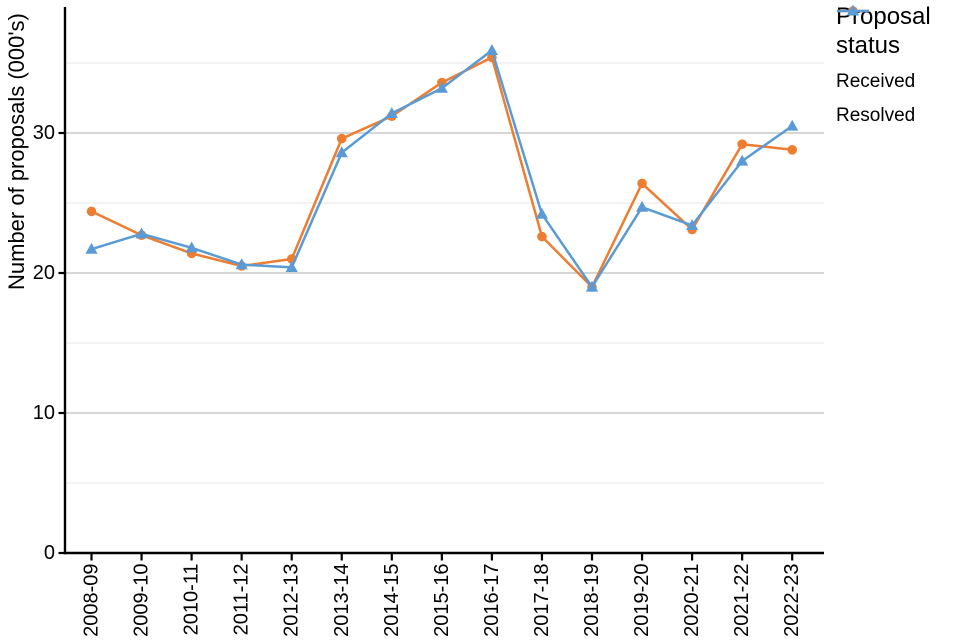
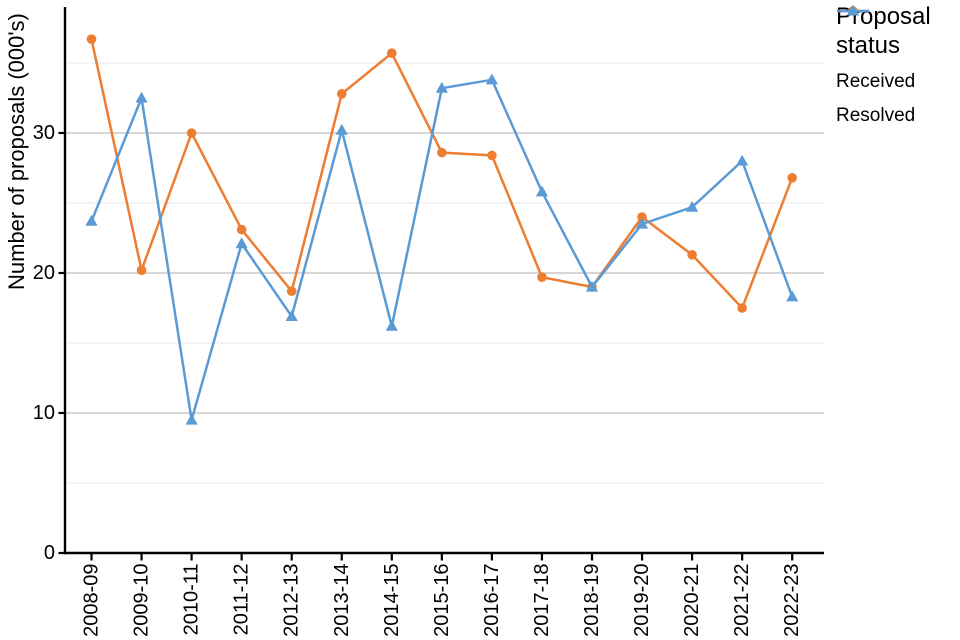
Received/2008-09: 24.4 -> 36.7
Resolved/2008-09: 21.7 -> 23.7
Received/2009-10: 22.7 -> 20.2
Resolved/2009-10: 22.8 -> 32.5
Received/2010-11: 21.4 -> 30.0
Resolved/2010-11: 21.8 -> 9.5
Received/2011-12: 20.5 -> 23.1
Resolved/2011-12: 20.6 -> 22.1
Received/2012-13: 21.0 -> 18.7
Resolved/2012-13: 20.4 -> 16.9
Received/2013-14: 29.6 -> 32.8
Resolved/2013-14: 28.6 -> 30.2
Received/2014-15: 31.2 -> 35.7
Resolved/2014-15: 31.4 -> 16.2
Received/2015-16: 33.6 -> 28.6
Received/2016-17: 35.4 -> 28.4
Resolved/2016-17: 35.9 -> 33.8
Received/2017-18: 22.6 -> 19.7
Resolved/2017-18: 24.2 -> 25.8
Received/2019-20: 26.4 -> 24.0
Resolved/2019-20: 24.7 -> 23.5
Received/2020-21: 23.1 -> 21.3
Resolved/2020-21: 23.4 -> 24.7
Received/2021-22: 29.2 -> 17.5
Received/2022-23: 28.8 -> 26.8
Resolved/2022-23: 30.5 -> 18.3
